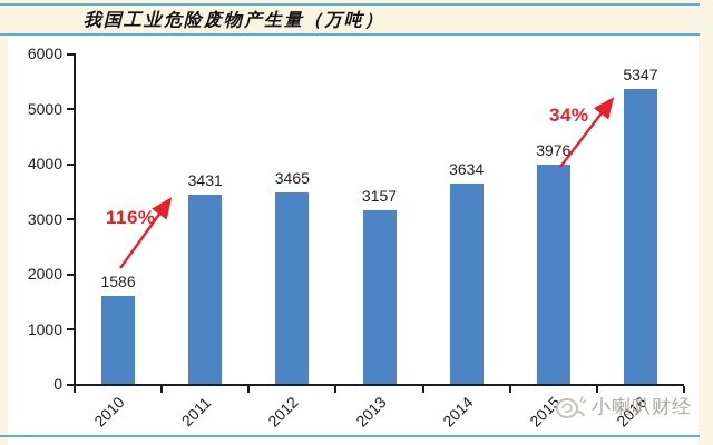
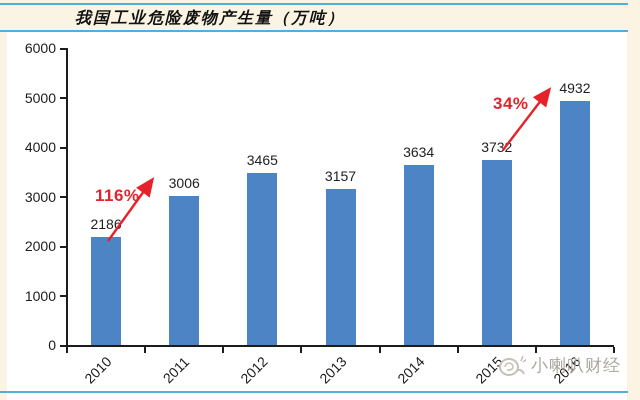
2010: 1586 -> 2186
2011: 3431 -> 3006
2015: 3976 -> 3732
2016: 5347 -> 4932
